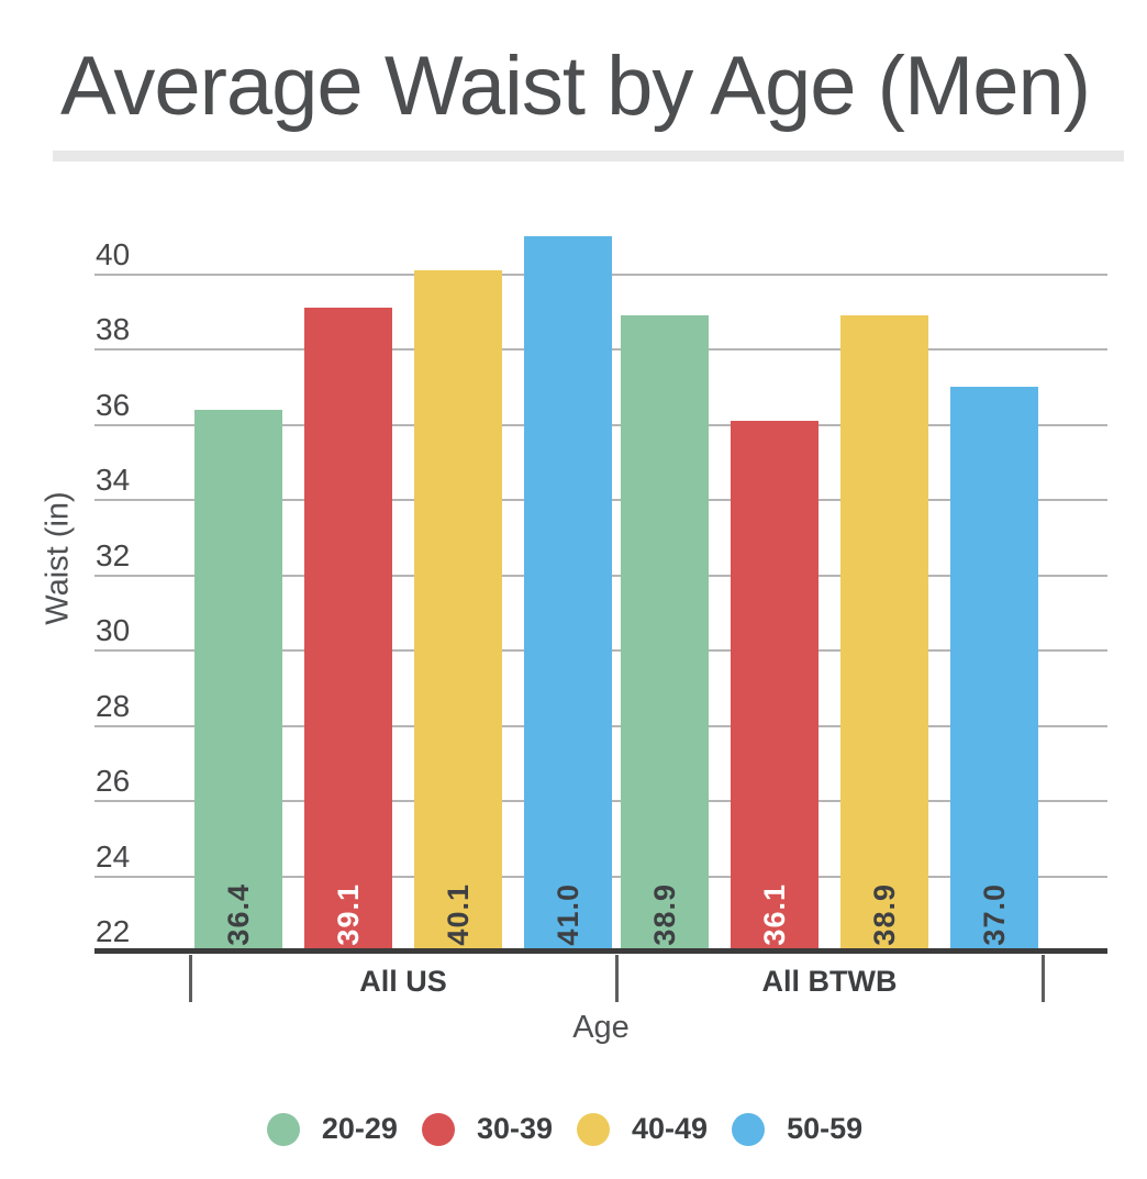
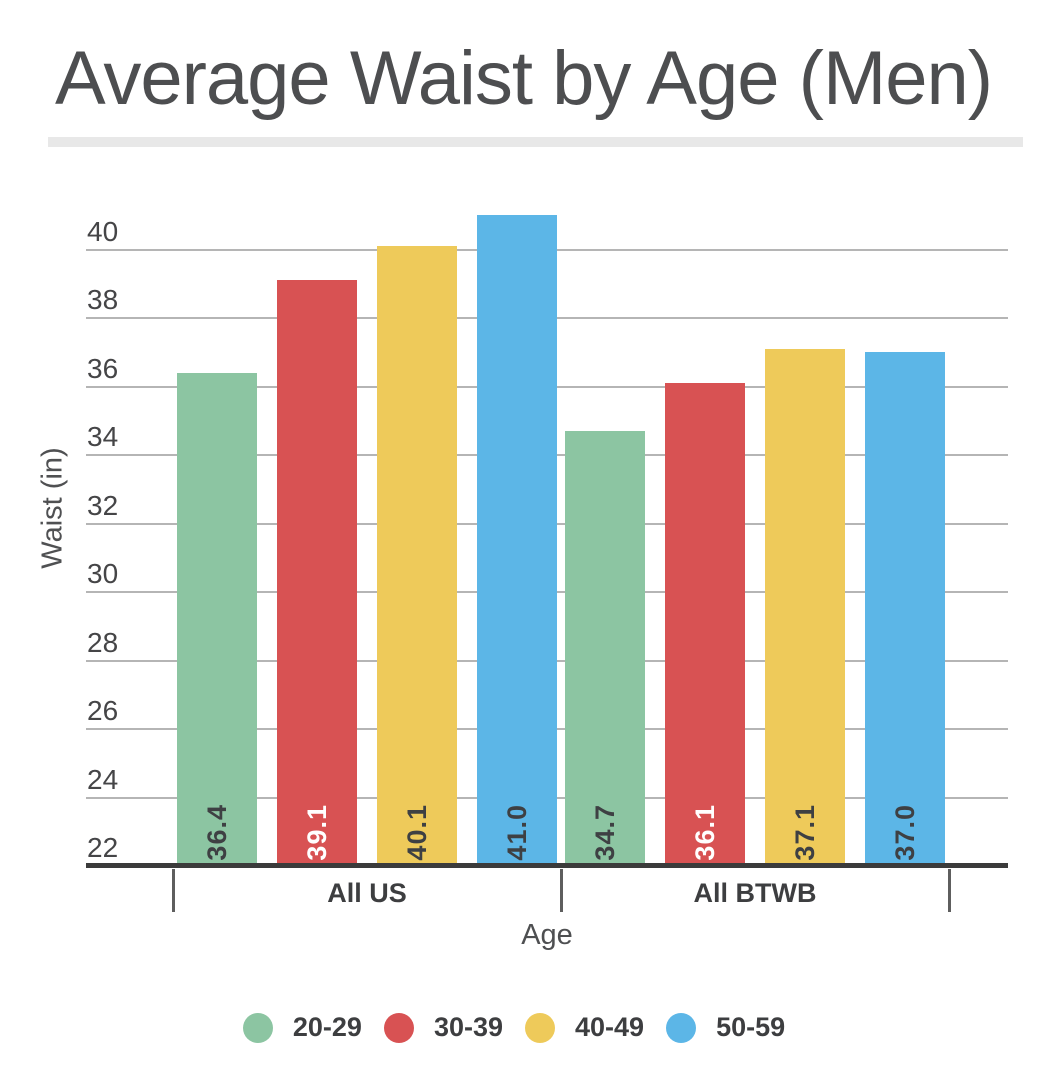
20-29/All BTWB: 38.9 -> 34.7
40-49/All BTWB: 38.9 -> 37.1
